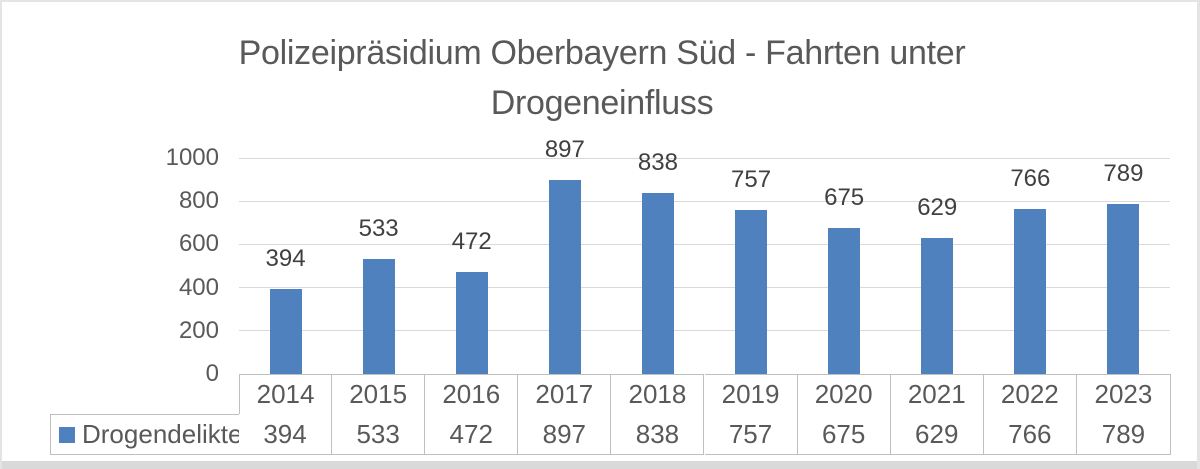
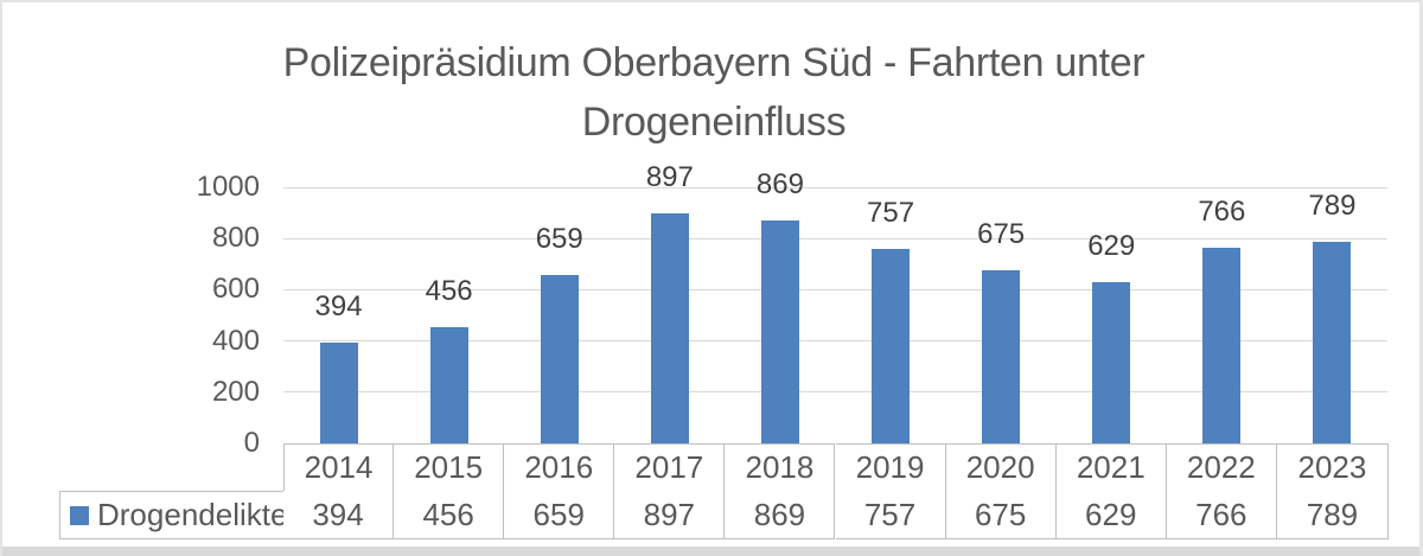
2015: 533 -> 456
2016: 472 -> 659
2018: 838 -> 869
